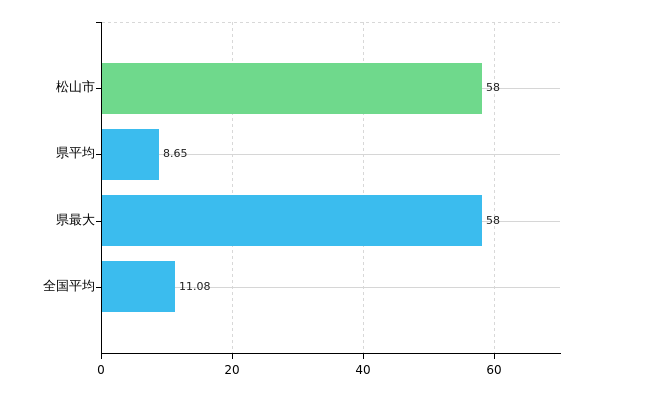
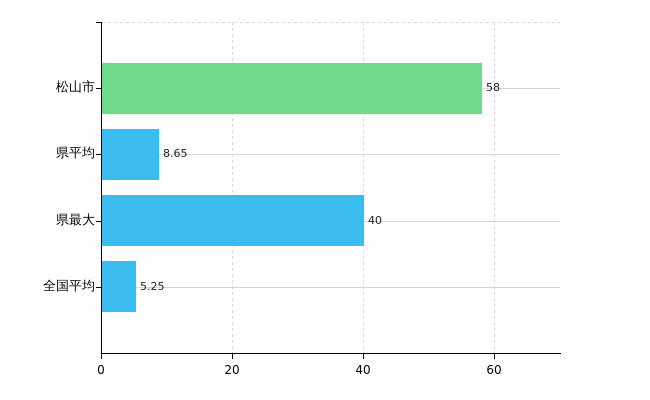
県最大: 58 -> 40
全国平均: 11.08 -> 5.25
